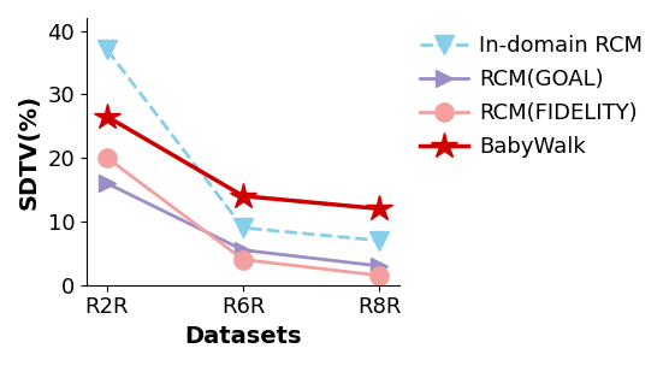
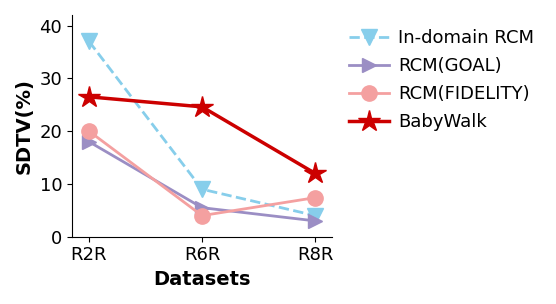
RCM(GOAL)/R2R: 16.0 -> 18.0
BabyWalk/R6R: 14.0 -> 24.6
In-domain RCM/R8R: 7 -> 4
RCM(FIDELITY)/R8R: 1.5 -> 7.4
